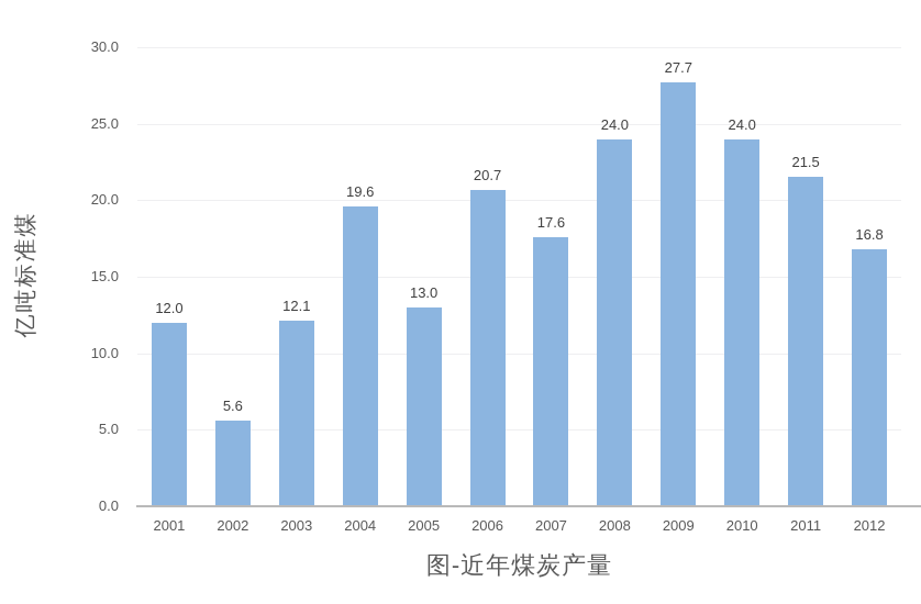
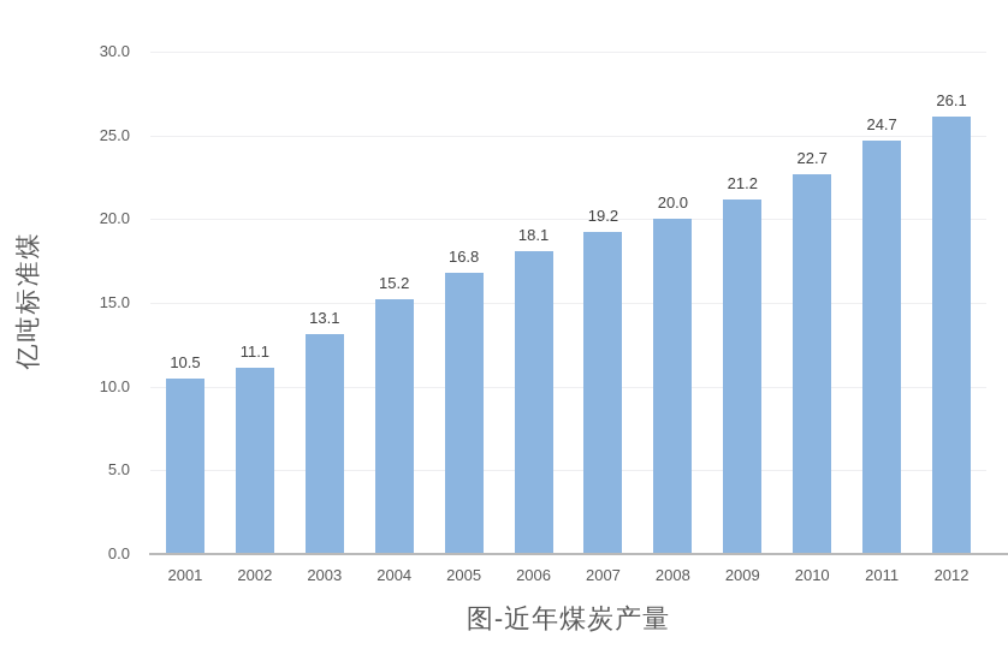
2001: 12.0 -> 10.5
2002: 5.6 -> 11.1
2003: 12.1 -> 13.1
2004: 19.6 -> 15.2
2005: 13.0 -> 16.8
2006: 20.7 -> 18.1
2007: 17.6 -> 19.2
2008: 24.0 -> 20.0
2009: 27.7 -> 21.2
2010: 24.0 -> 22.7
2011: 21.5 -> 24.7
2012: 16.8 -> 26.1
